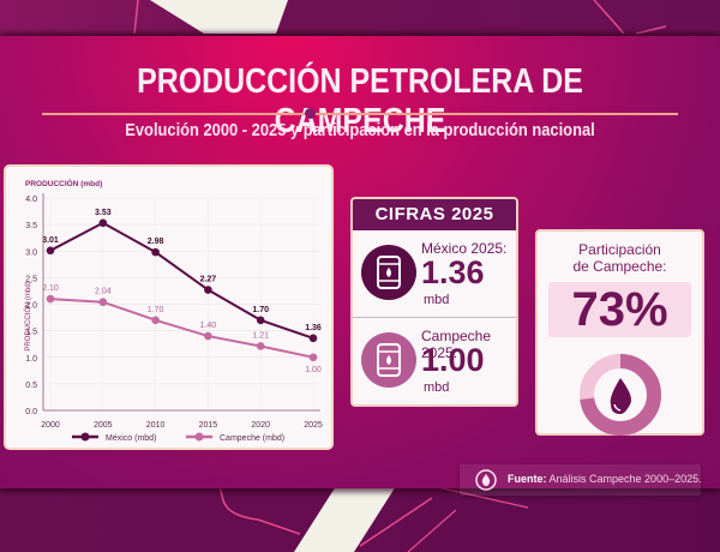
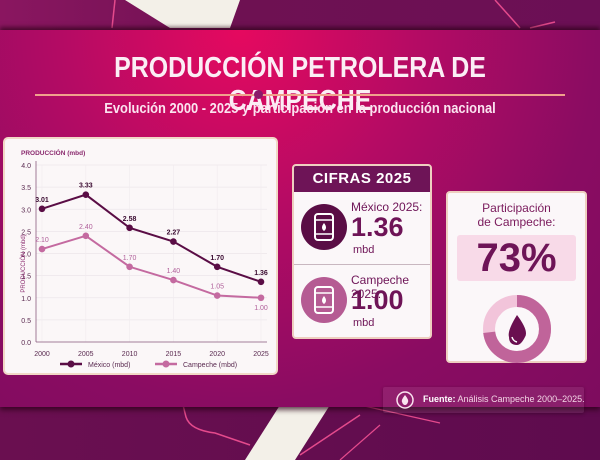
México (mbd)/2005: 3.53 -> 3.33
Campeche (mbd)/2005: 2.04 -> 2.40
México (mbd)/2010: 2.98 -> 2.58
Campeche (mbd)/2020: 1.21 -> 1.05
